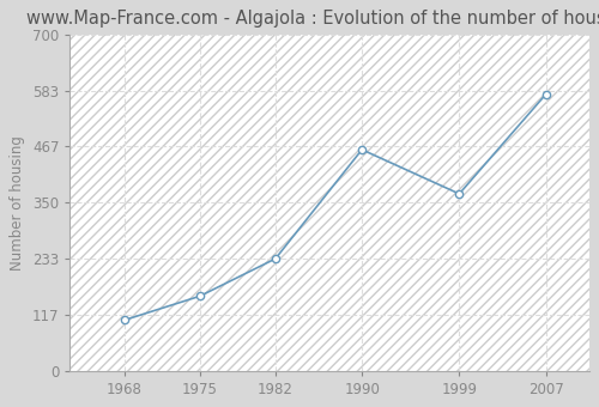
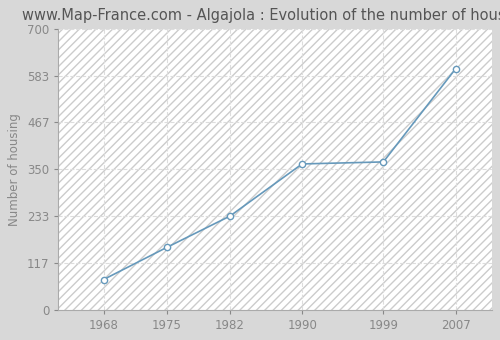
1968: 105 -> 75
1990: 460 -> 363
2007: 575 -> 600
